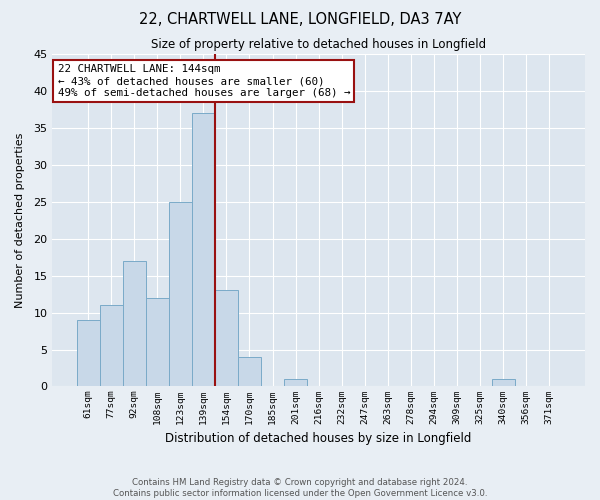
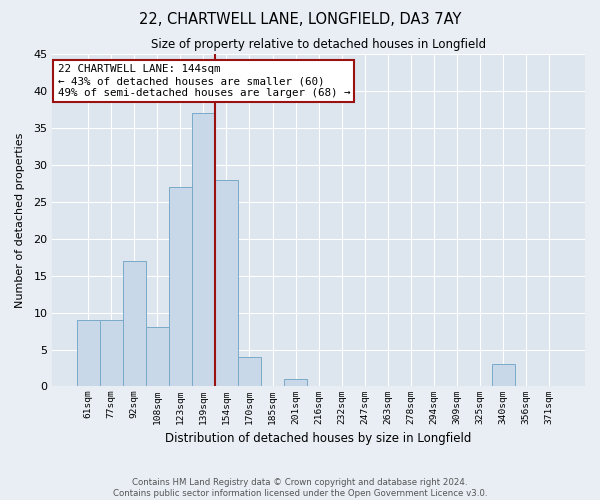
77sqm: 11 -> 9
108sqm: 12 -> 8
123sqm: 25 -> 27
154sqm: 13 -> 28
340sqm: 1 -> 3
